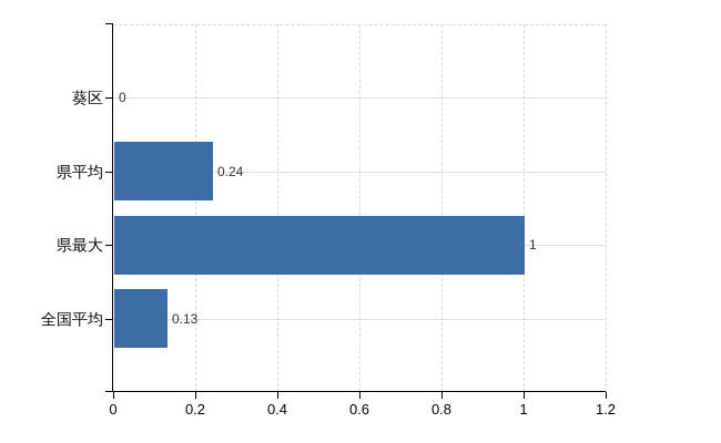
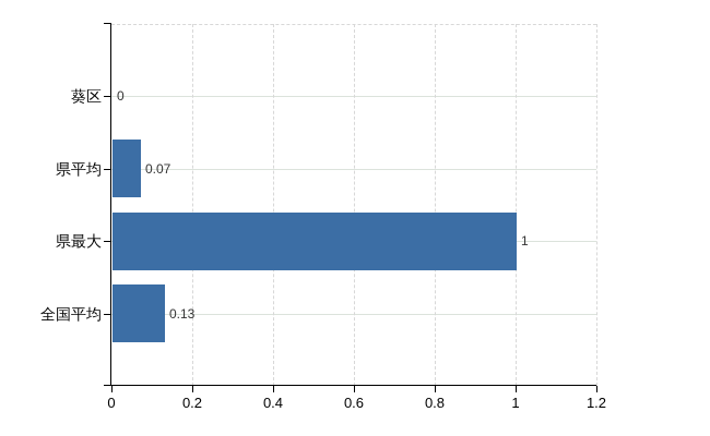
県平均: 0.24 -> 0.07
